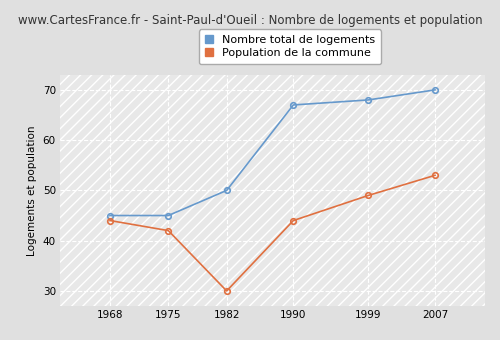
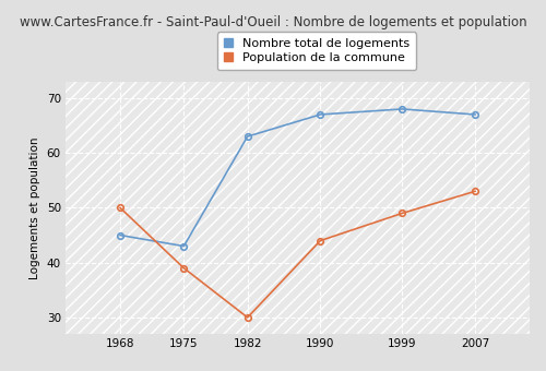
Population de la commune/1968: 44 -> 50
Nombre total de logements/1975: 45 -> 43
Population de la commune/1975: 42 -> 39
Nombre total de logements/1982: 50 -> 63
Nombre total de logements/2007: 70 -> 67
